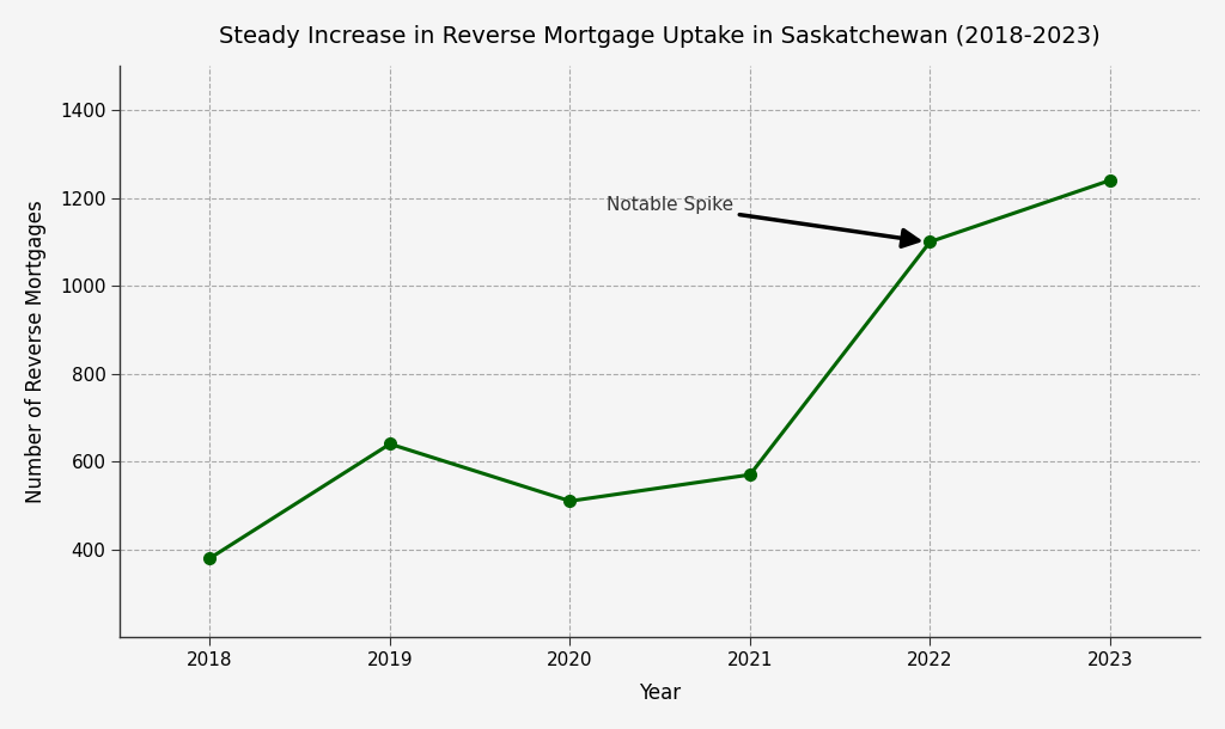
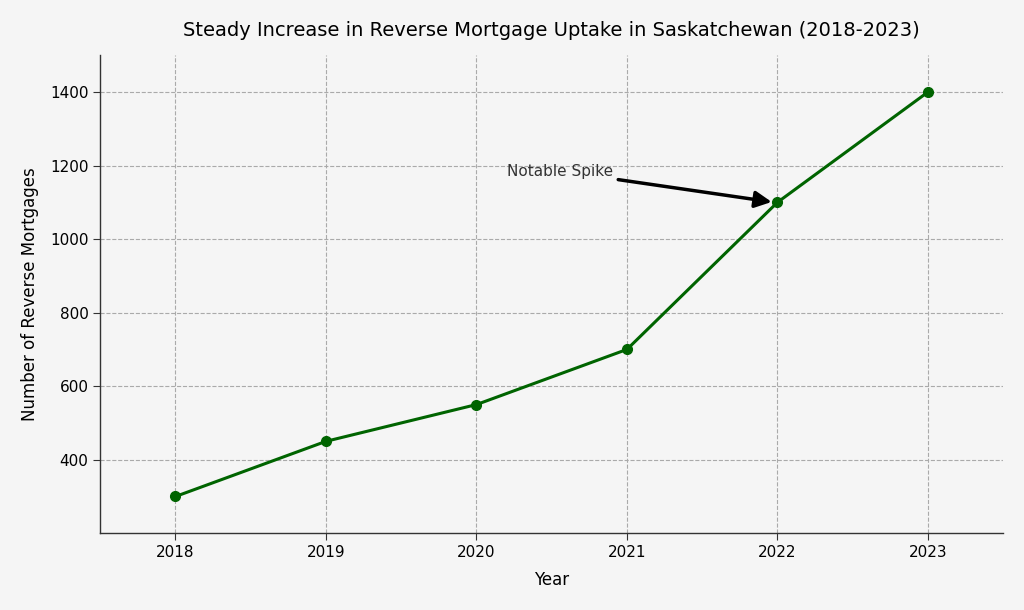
2018: 380 -> 300
2019: 640 -> 450
2020: 510 -> 550
2021: 570 -> 700
2023: 1240 -> 1400
